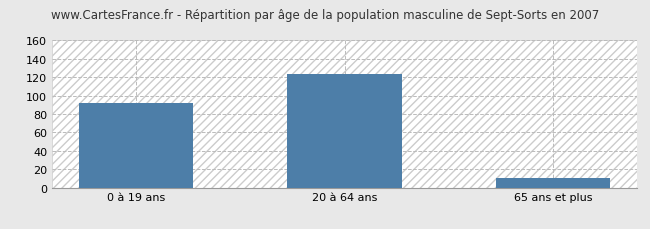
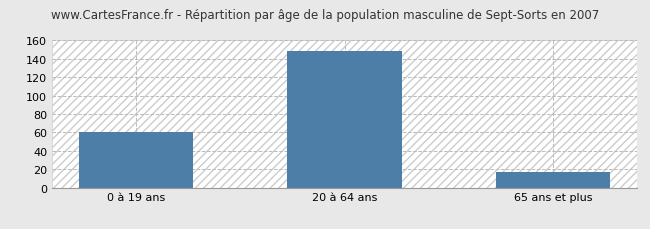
0 à 19 ans: 92 -> 60
20 à 64 ans: 124 -> 148
65 ans et plus: 10 -> 17
